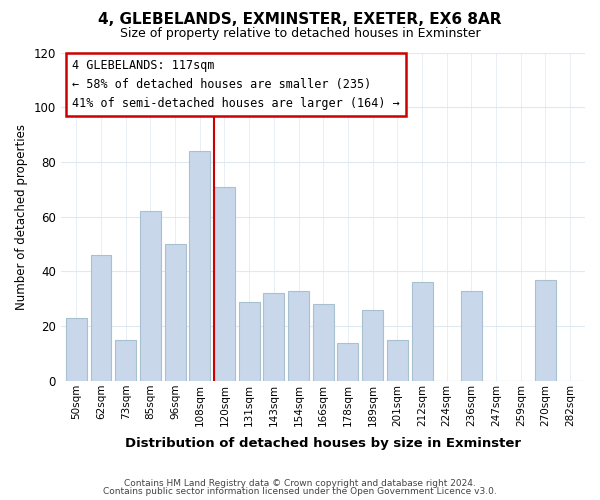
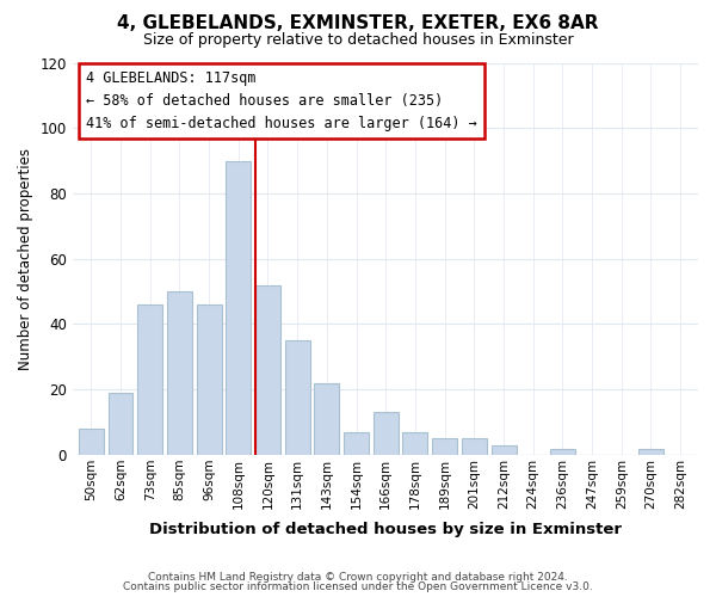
50sqm: 23 -> 8
62sqm: 46 -> 19
73sqm: 15 -> 46
85sqm: 62 -> 50
96sqm: 50 -> 46
108sqm: 84 -> 90
120sqm: 71 -> 52
131sqm: 29 -> 35
143sqm: 32 -> 22
154sqm: 33 -> 7
166sqm: 28 -> 13
178sqm: 14 -> 7
189sqm: 26 -> 5
201sqm: 15 -> 5
212sqm: 36 -> 3
236sqm: 33 -> 2
270sqm: 37 -> 2
